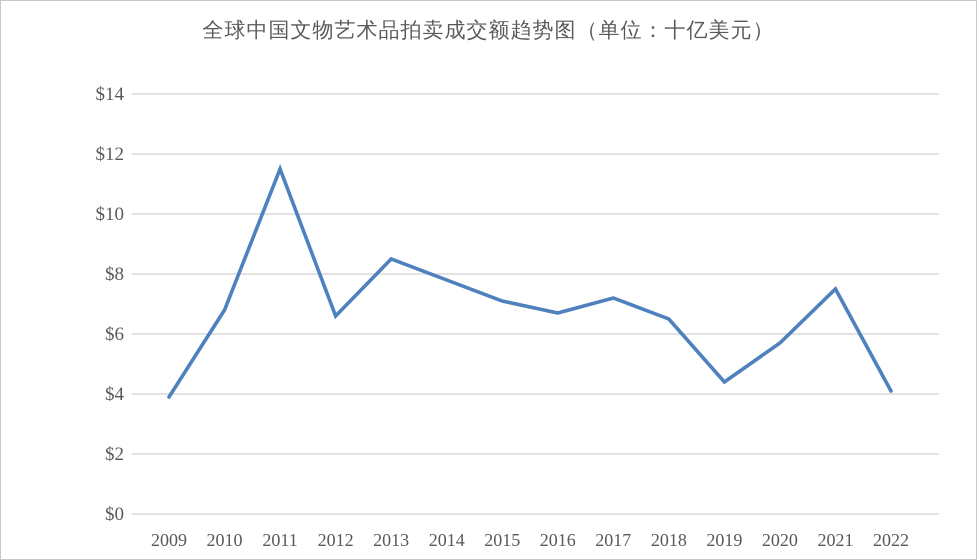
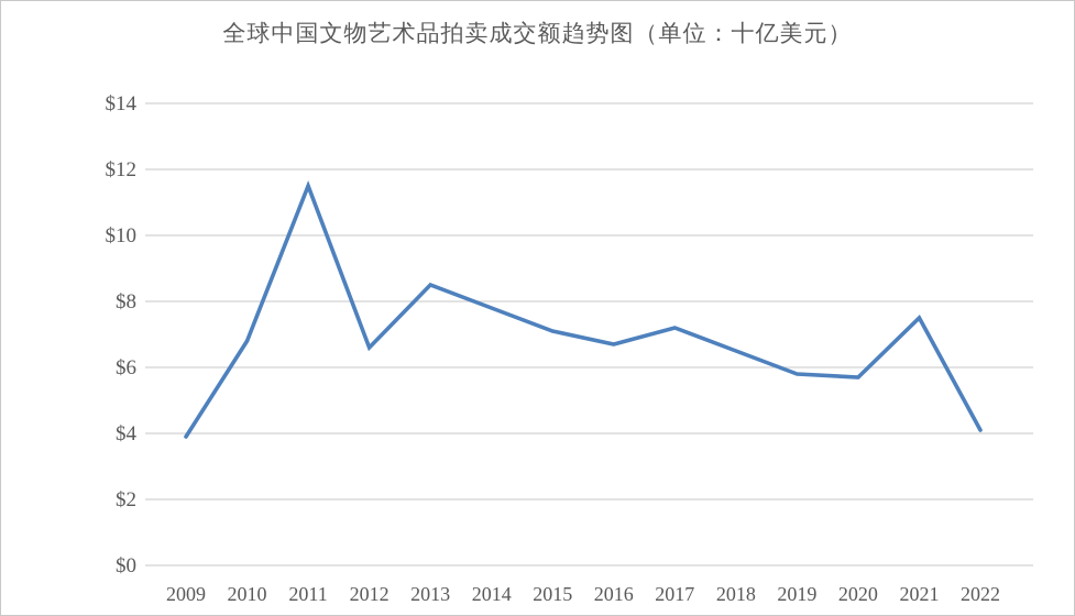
2019: $4.4 -> $5.8
